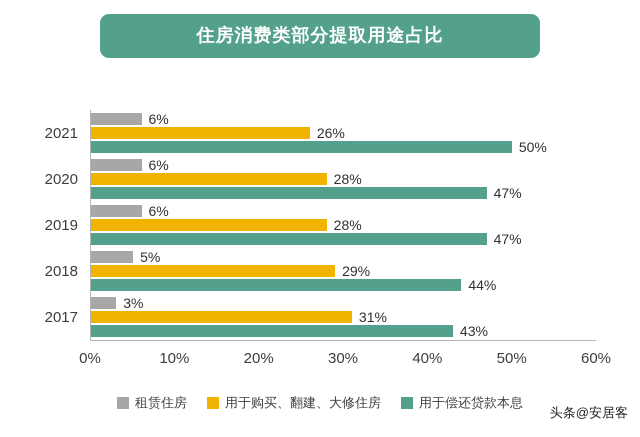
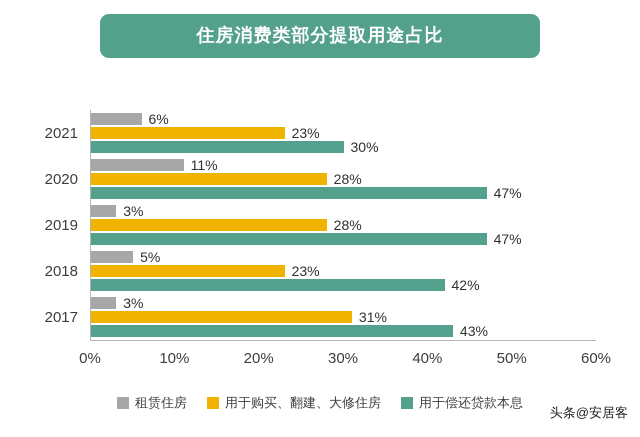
用于购买、翻建、大修住房/2021: 26% -> 23%
用于偿还贷款本息/2021: 50% -> 30%
租赁住房/2020: 6% -> 11%
租赁住房/2019: 6% -> 3%
用于购买、翻建、大修住房/2018: 29% -> 23%
用于偿还贷款本息/2018: 44% -> 42%
